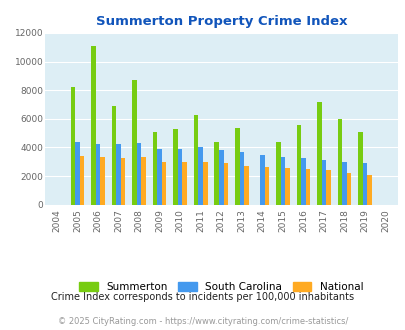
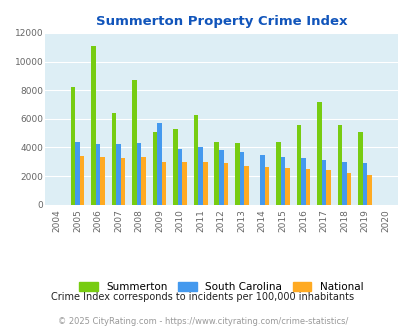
Summerton/2007: 6900 -> 6400
South Carolina/2009: 3900 -> 5700
Summerton/2013: 5400 -> 4300
Summerton/2018: 6000 -> 5600
